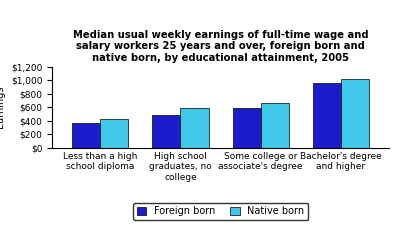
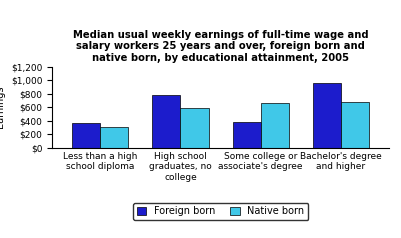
Native born/Less than a high school diploma: $430 -> $300
Foreign born/High school graduates, no college: $490 -> $780
Foreign born/Some college or associate's degree: $590 -> $380
Native born/Bachelor's degree and higher: $1,020 -> $680
